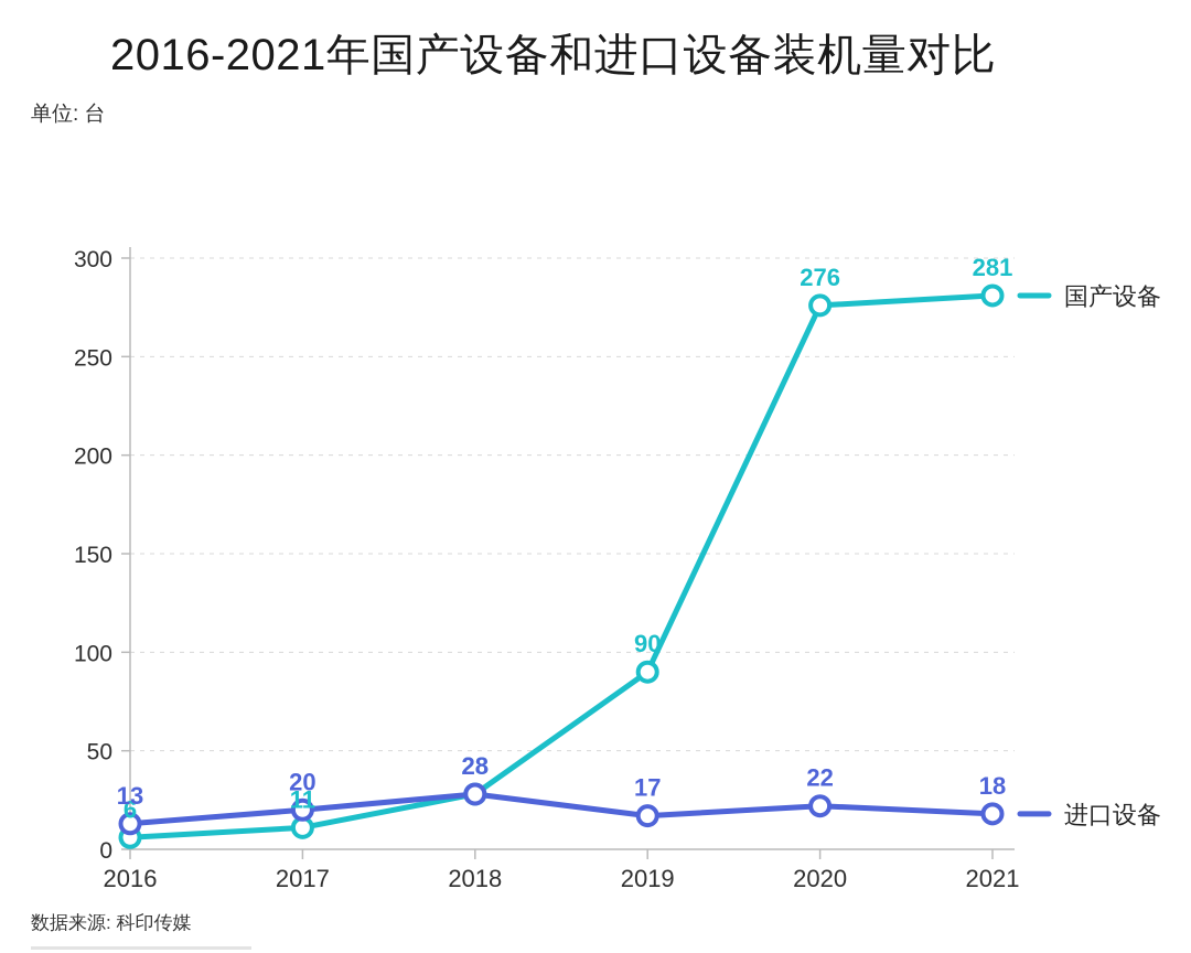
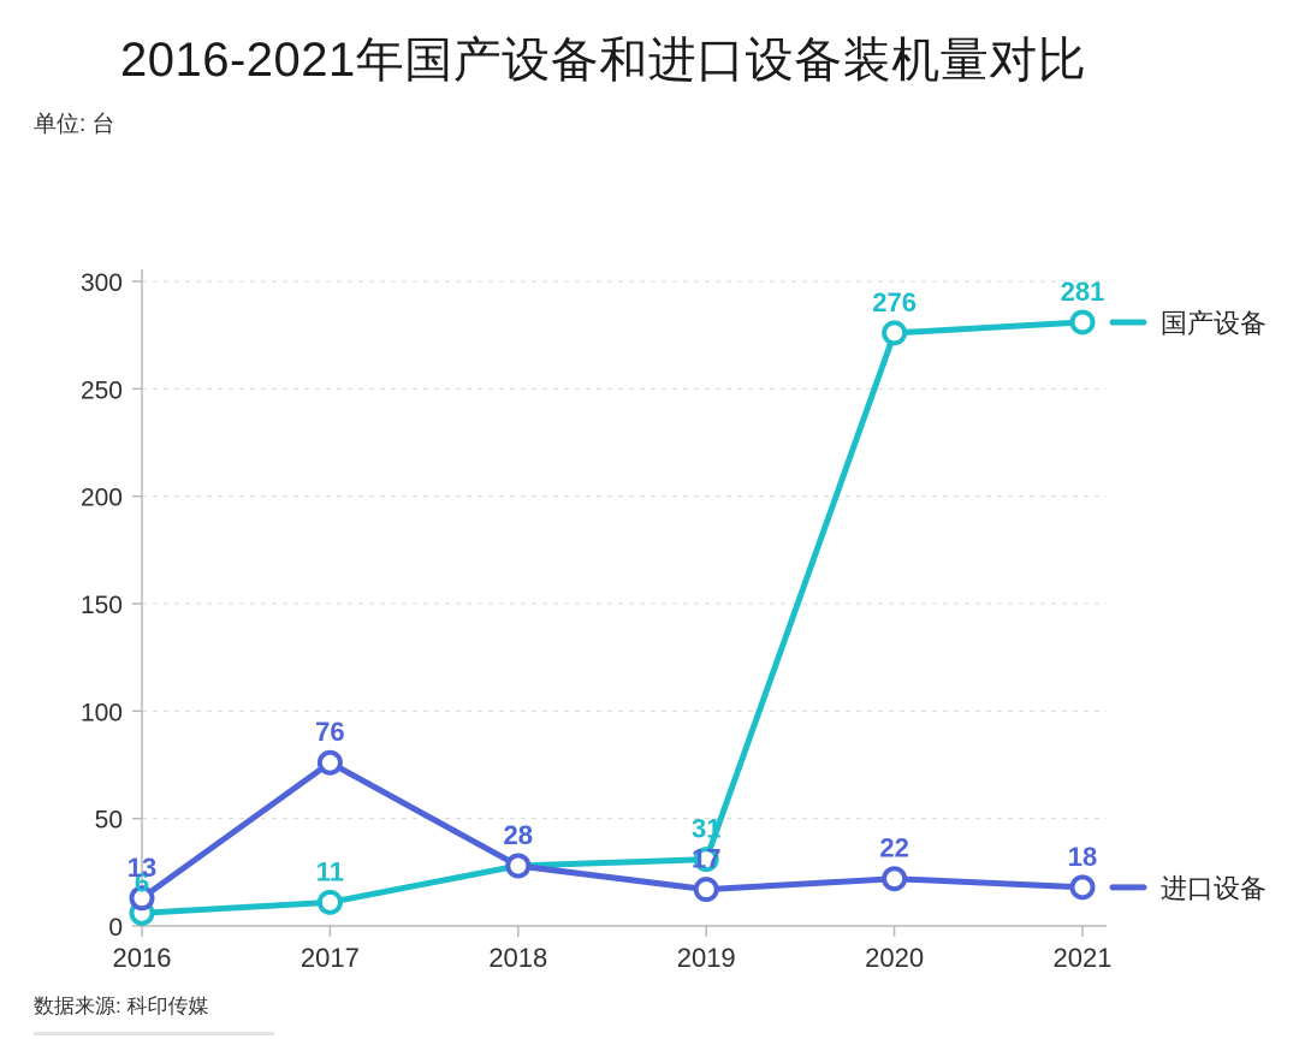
进口设备/2017: 20 -> 76
国产设备/2019: 90 -> 31
